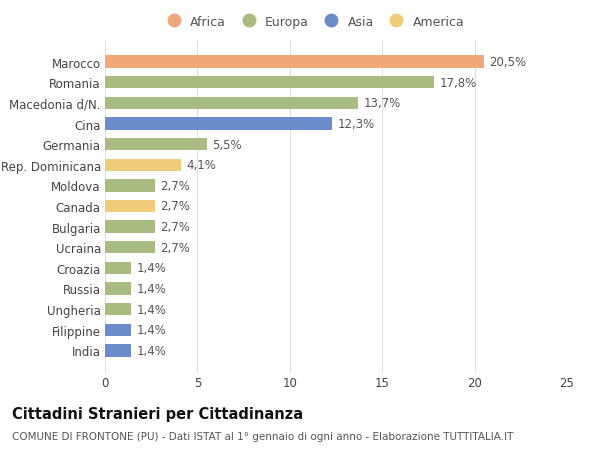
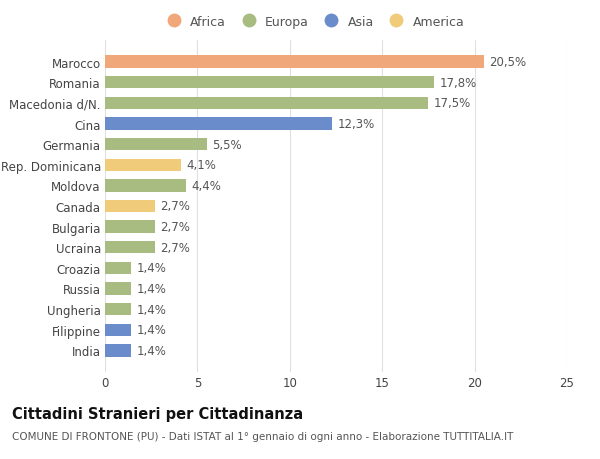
Macedonia d/N.: 13,7% -> 17,5%
Moldova: 2,7% -> 4,4%
